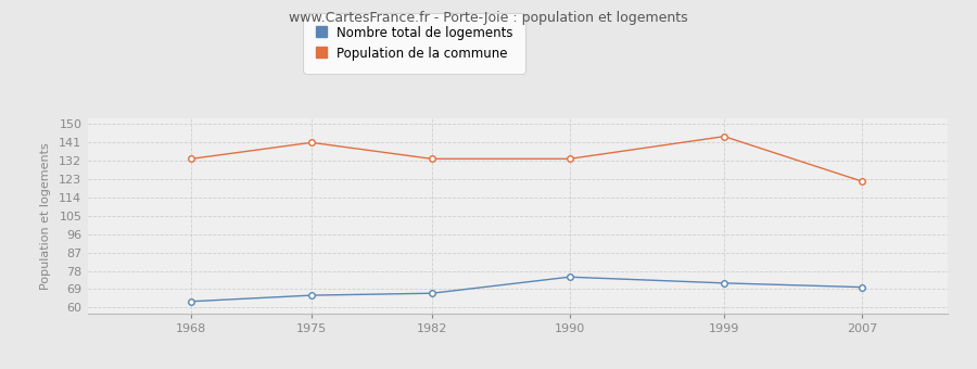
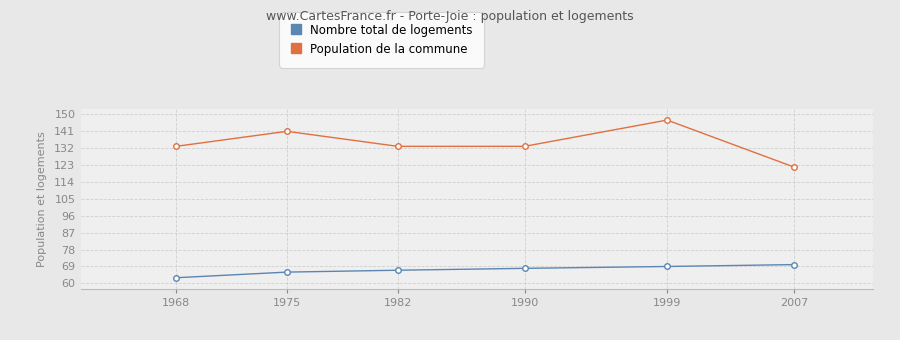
Nombre total de logements/1990: 75 -> 68
Population de la commune/1999: 144 -> 147
Nombre total de logements/1999: 72 -> 69
